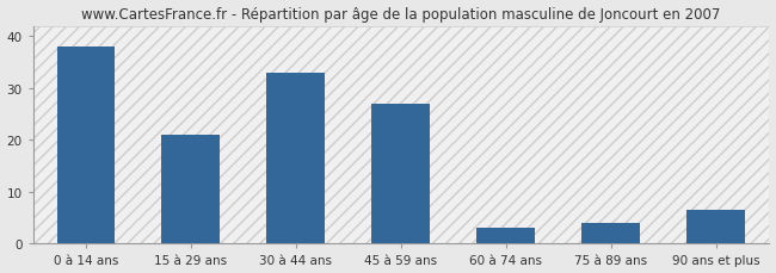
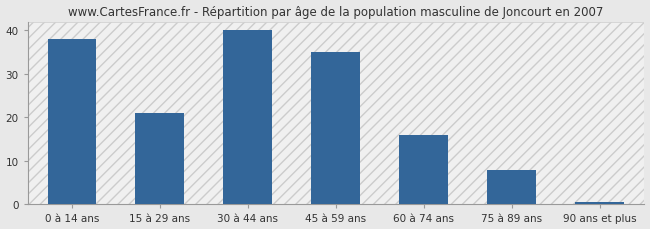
30 à 44 ans: 33.0 -> 40.0
45 à 59 ans: 27.0 -> 35.0
60 à 74 ans: 3.0 -> 16.0
75 à 89 ans: 4.0 -> 8.0
90 ans et plus: 6.5 -> 0.5
